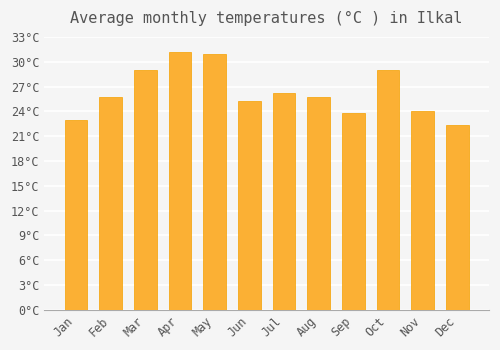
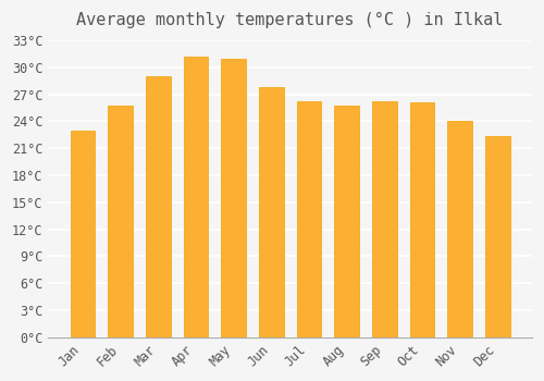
Jun: 25.2°C -> 27.8°C
Sep: 23.8°C -> 26.2°C
Oct: 29.0°C -> 26.1°C
